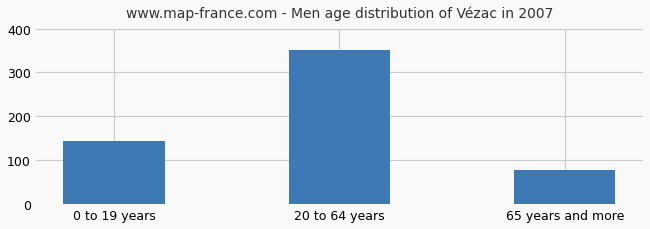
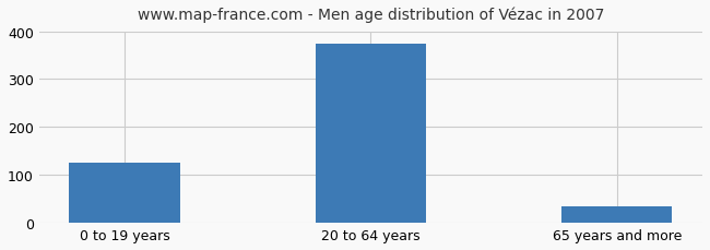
0 to 19 years: 144 -> 125
20 to 64 years: 351 -> 375
65 years and more: 78 -> 35
